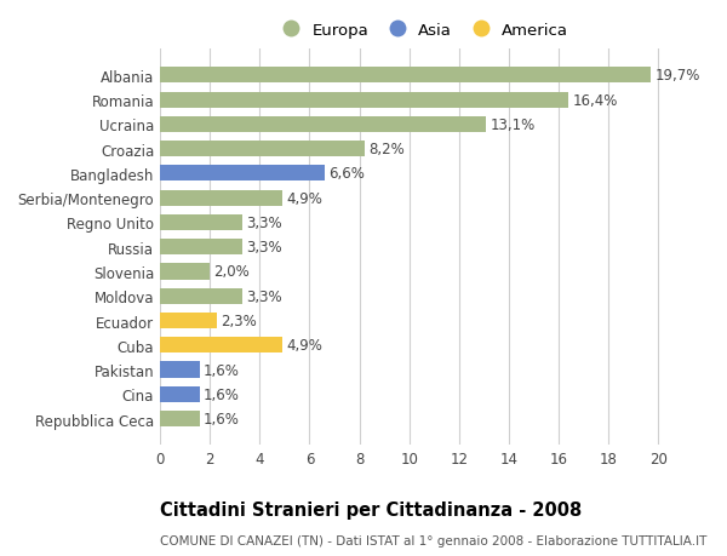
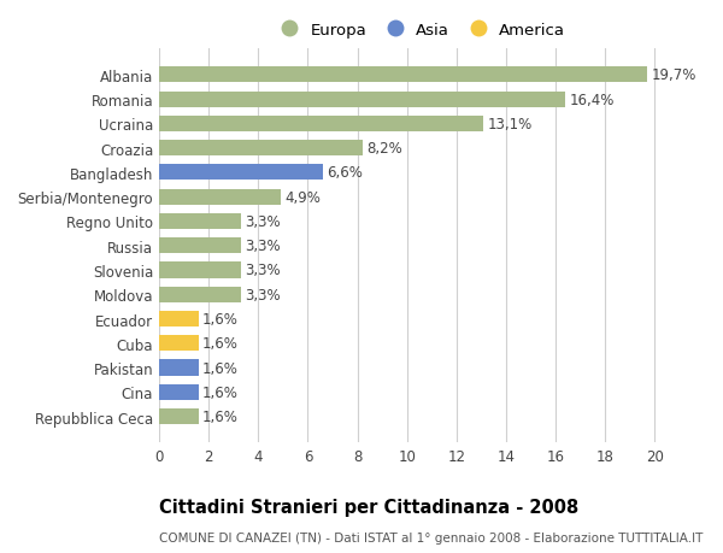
Slovenia: 2,0% -> 3,3%
Ecuador: 2,3% -> 1,6%
Cuba: 4,9% -> 1,6%
